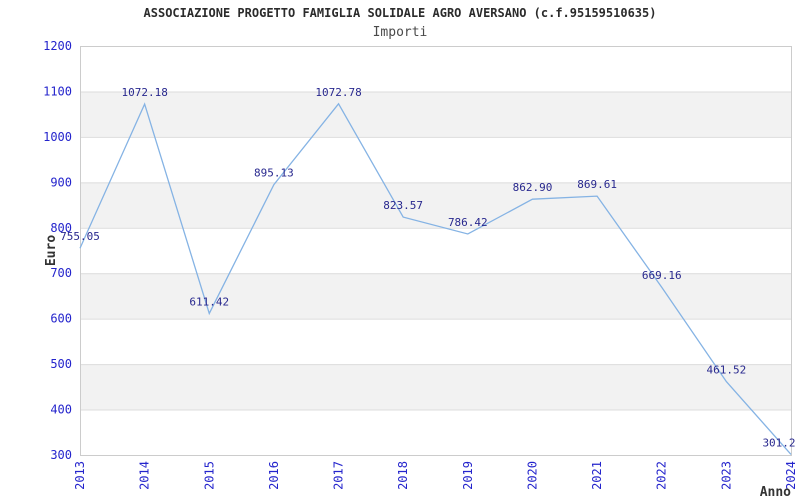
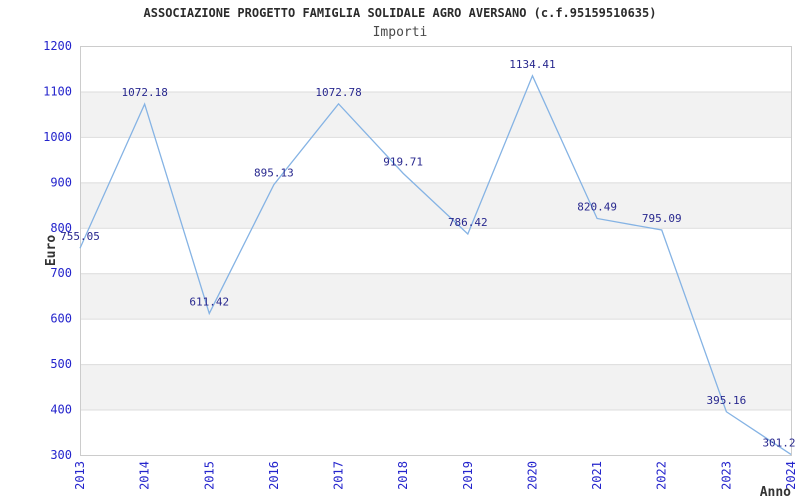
2018: 823.57 -> 919.71
2020: 862.90 -> 1134.41
2021: 869.61 -> 820.49
2022: 669.16 -> 795.09
2023: 461.52 -> 395.16
